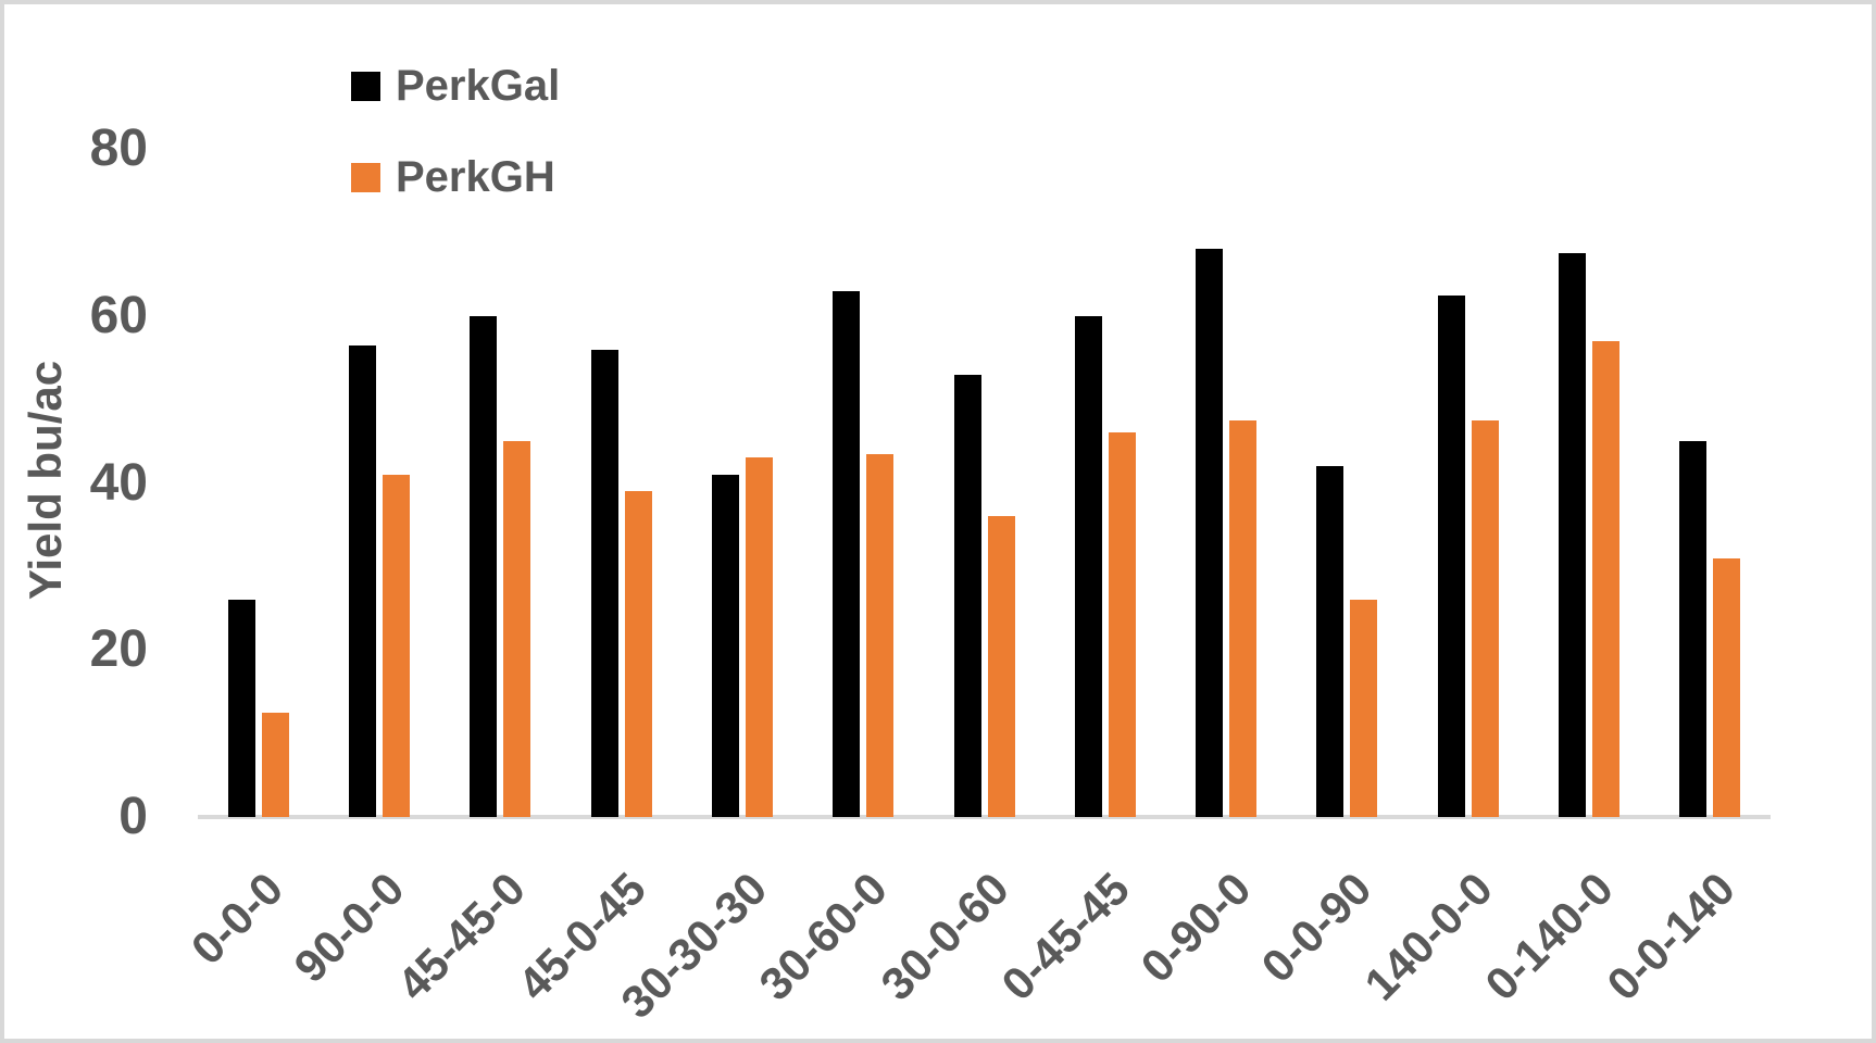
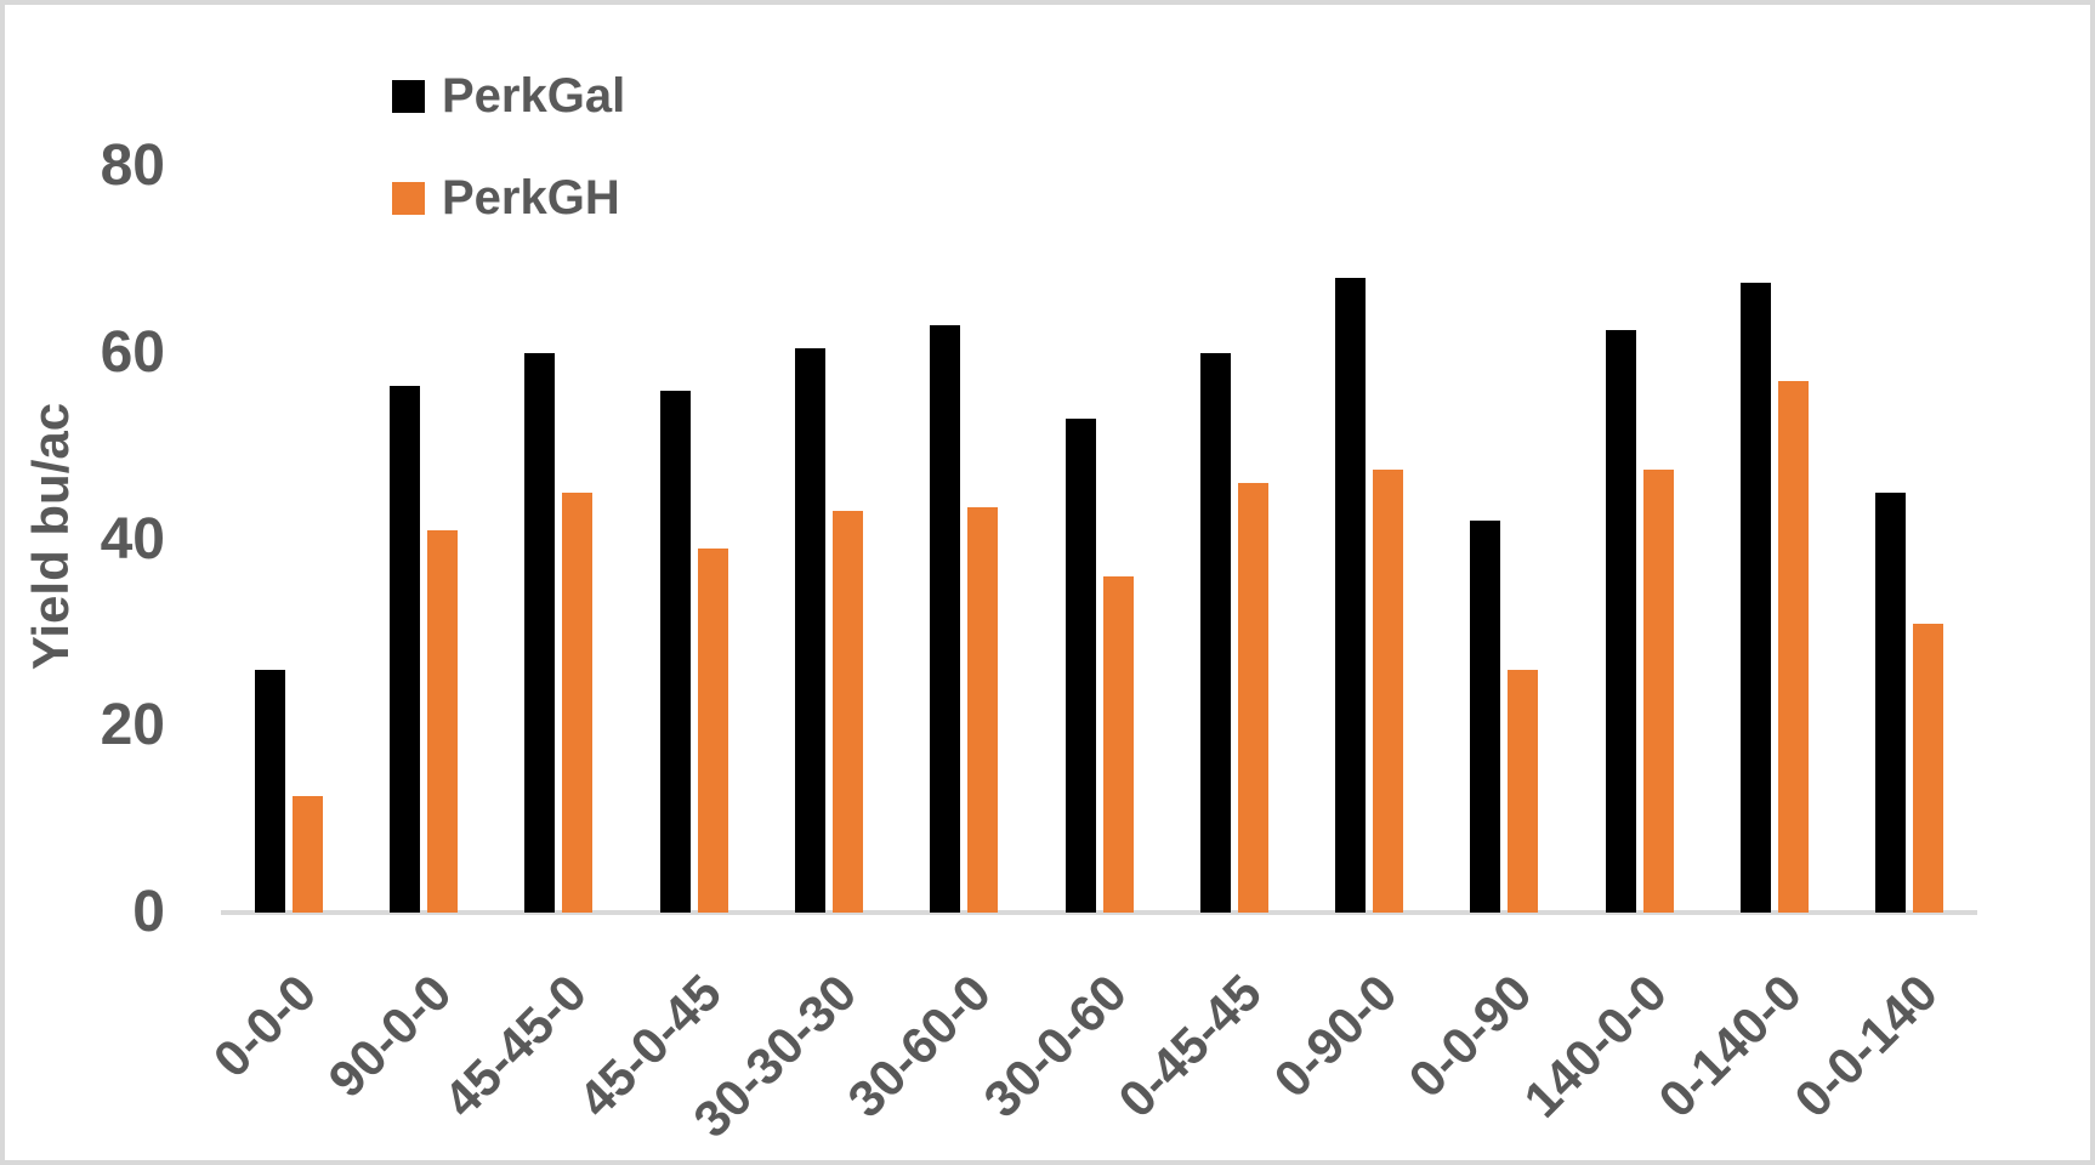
PerkGal/30-30-30: 41 -> 60
